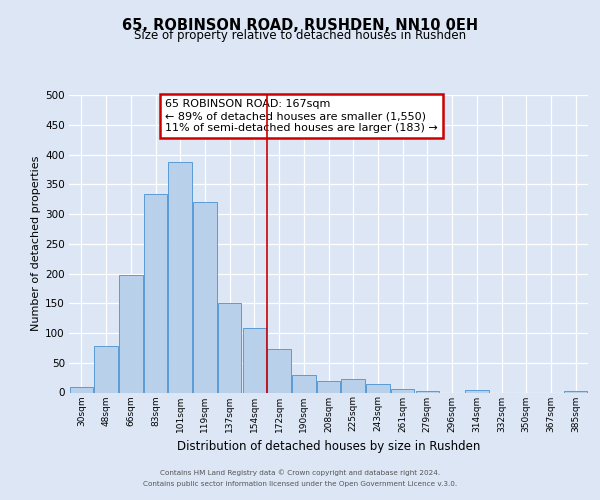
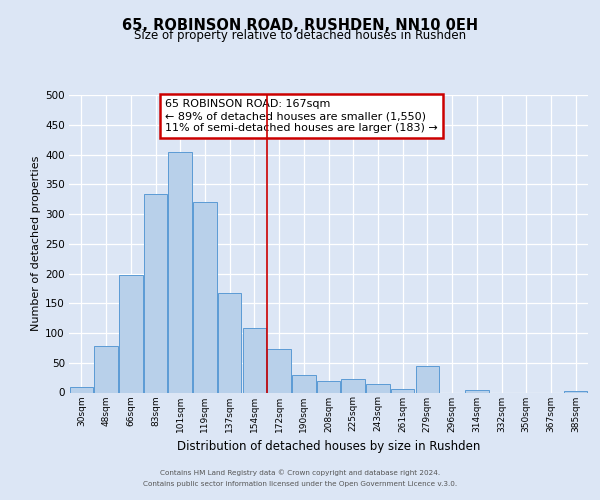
101sqm: 388 -> 404
137sqm: 151 -> 168
279sqm: 3 -> 44
